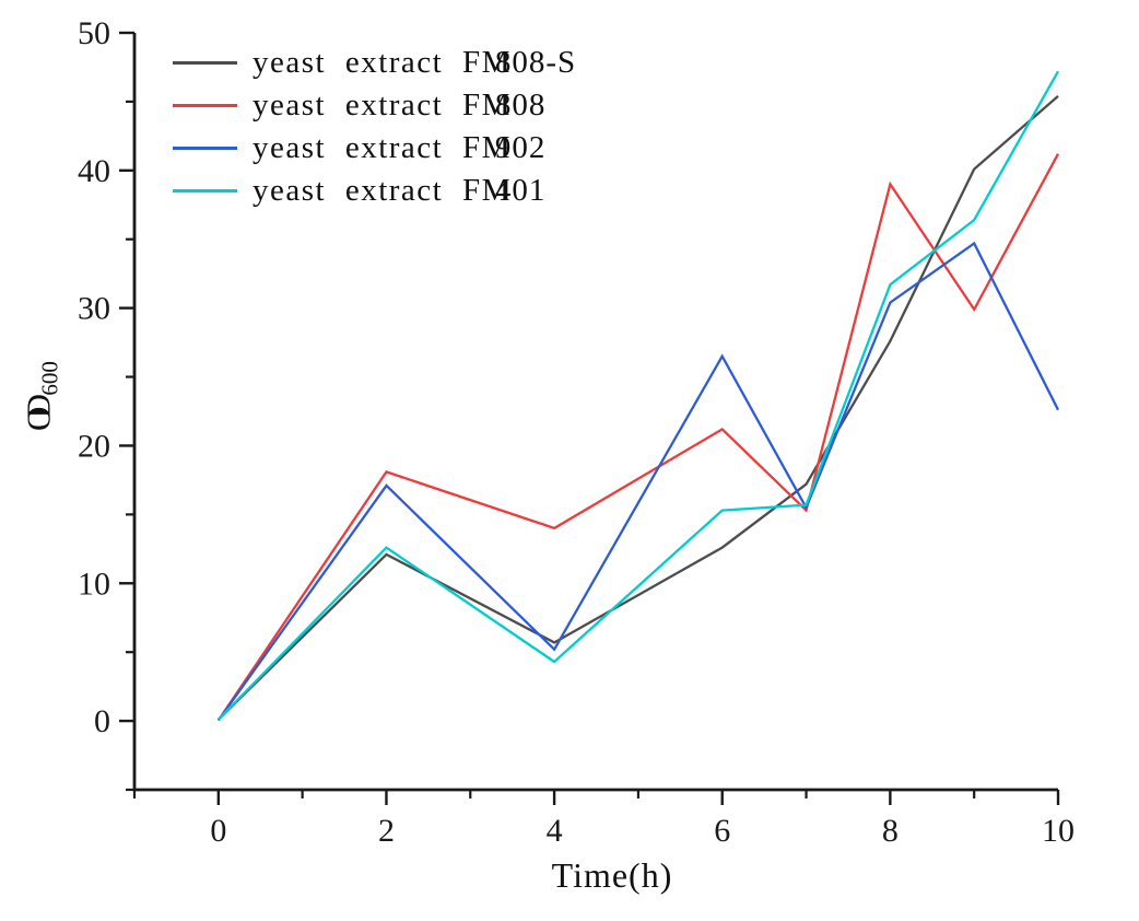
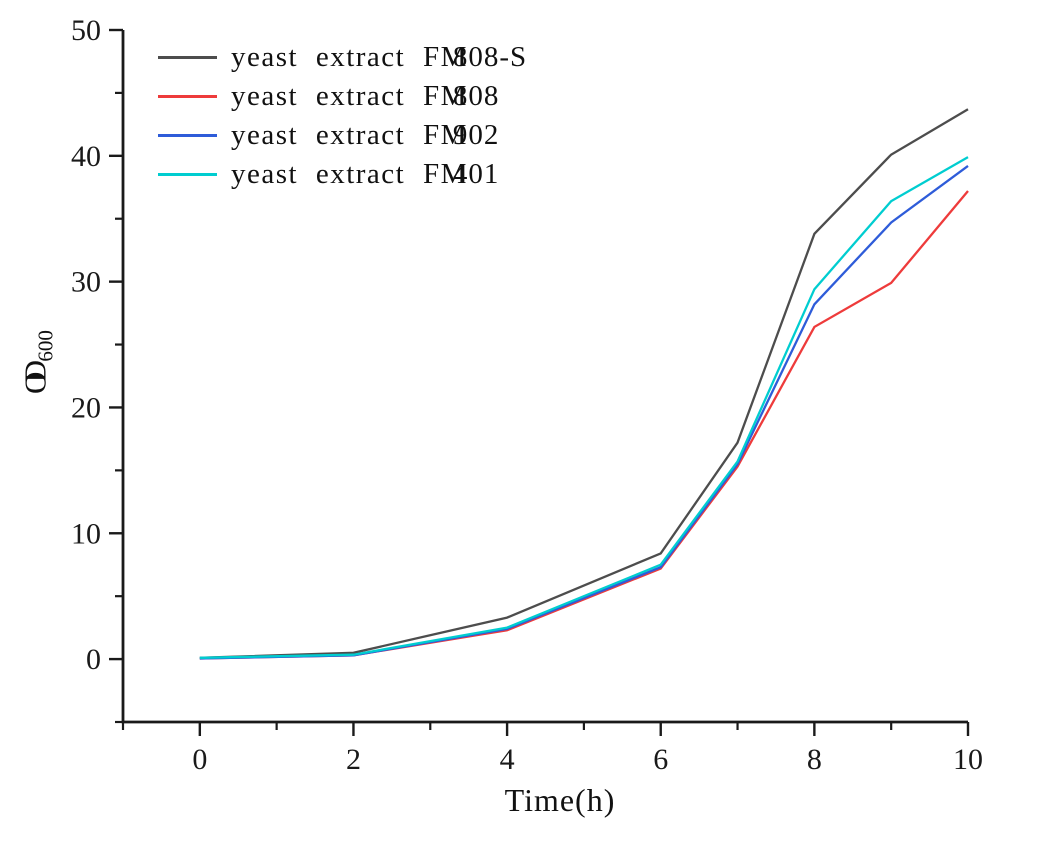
yeast extract FM808-S/2: 12.1 -> 0.5
yeast extract FM808/2: 18.1 -> 0.3
yeast extract FM902/2: 17.1 -> 0.3
yeast extract FM401/2: 12.6 -> 0.3
yeast extract FM808-S/4: 5.7 -> 3.3
yeast extract FM808/4: 14.0 -> 2.3
yeast extract FM902/4: 5.2 -> 2.4
yeast extract FM401/4: 4.3 -> 2.5
yeast extract FM808-S/6: 12.6 -> 8.4
yeast extract FM808/6: 21.2 -> 7.2
yeast extract FM902/6: 26.5 -> 7.3
yeast extract FM401/6: 15.3 -> 7.5
yeast extract FM808-S/8: 27.6 -> 33.8
yeast extract FM808/8: 39.0 -> 26.4
yeast extract FM902/8: 30.4 -> 28.2
yeast extract FM401/8: 31.7 -> 29.4
yeast extract FM808-S/10: 45.4 -> 43.7
yeast extract FM808/10: 41.2 -> 37.2
yeast extract FM902/10: 22.6 -> 39.2
yeast extract FM401/10: 47.2 -> 39.9
